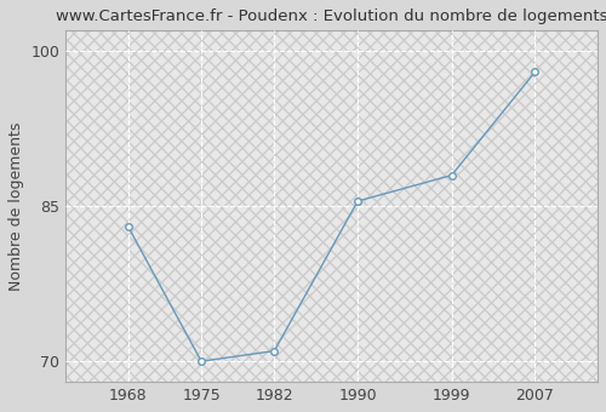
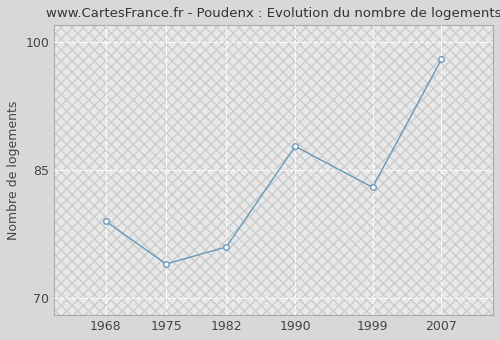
1968: 83.0 -> 79.0
1975: 70.0 -> 74.0
1982: 71.0 -> 76.0
1990: 85.5 -> 87.8
1999: 88.0 -> 83.0
